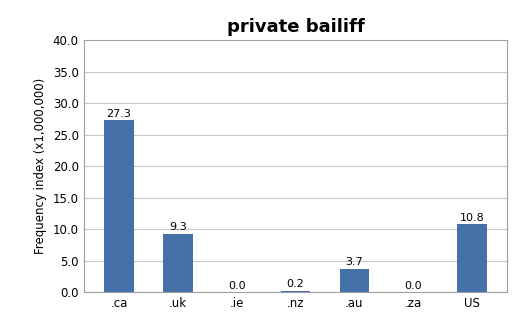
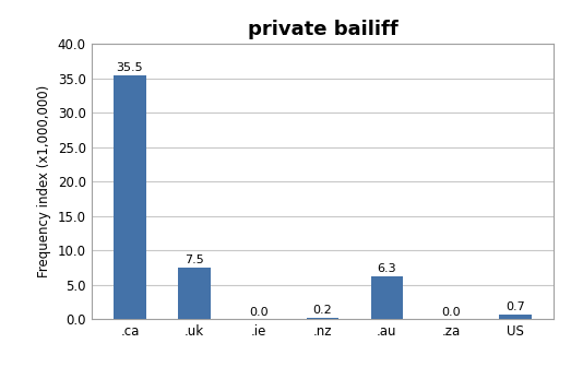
.ca: 27.3 -> 35.5
.uk: 9.3 -> 7.5
.au: 3.7 -> 6.3
US: 10.8 -> 0.7
